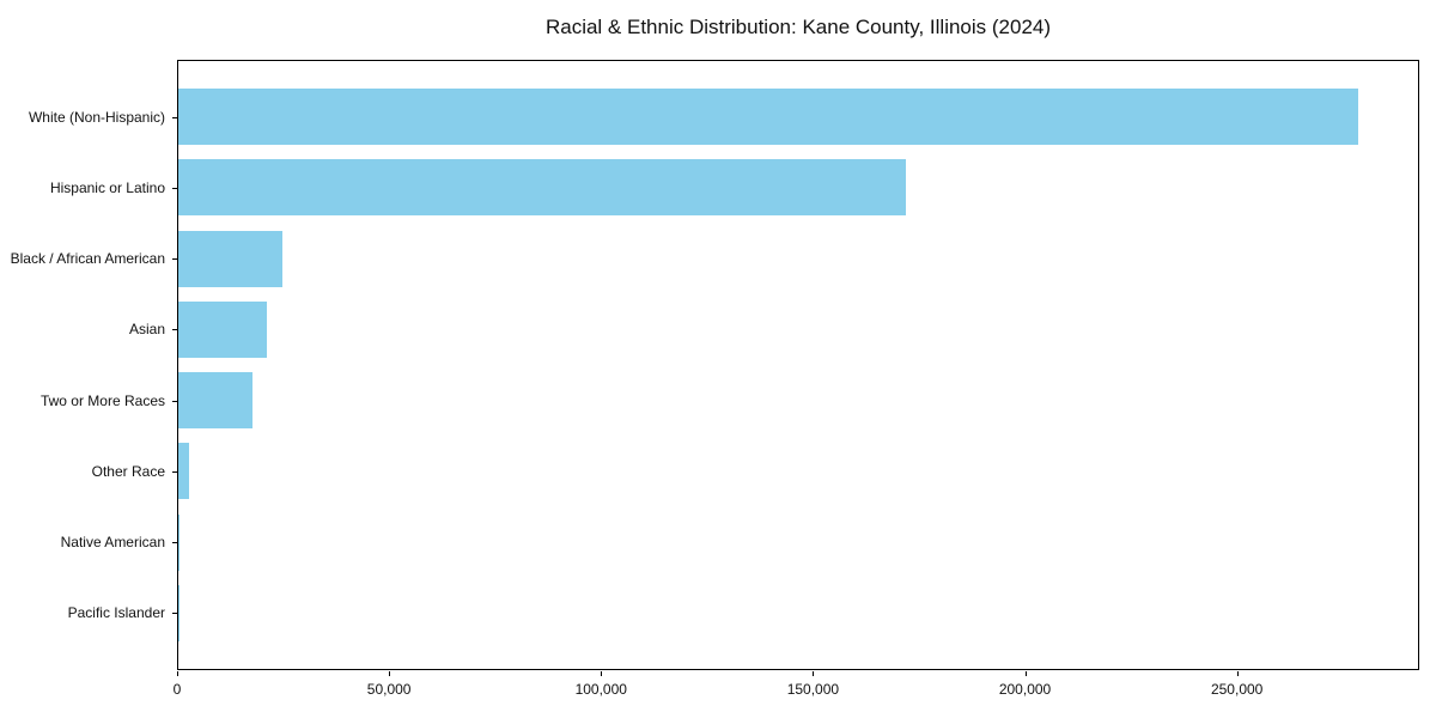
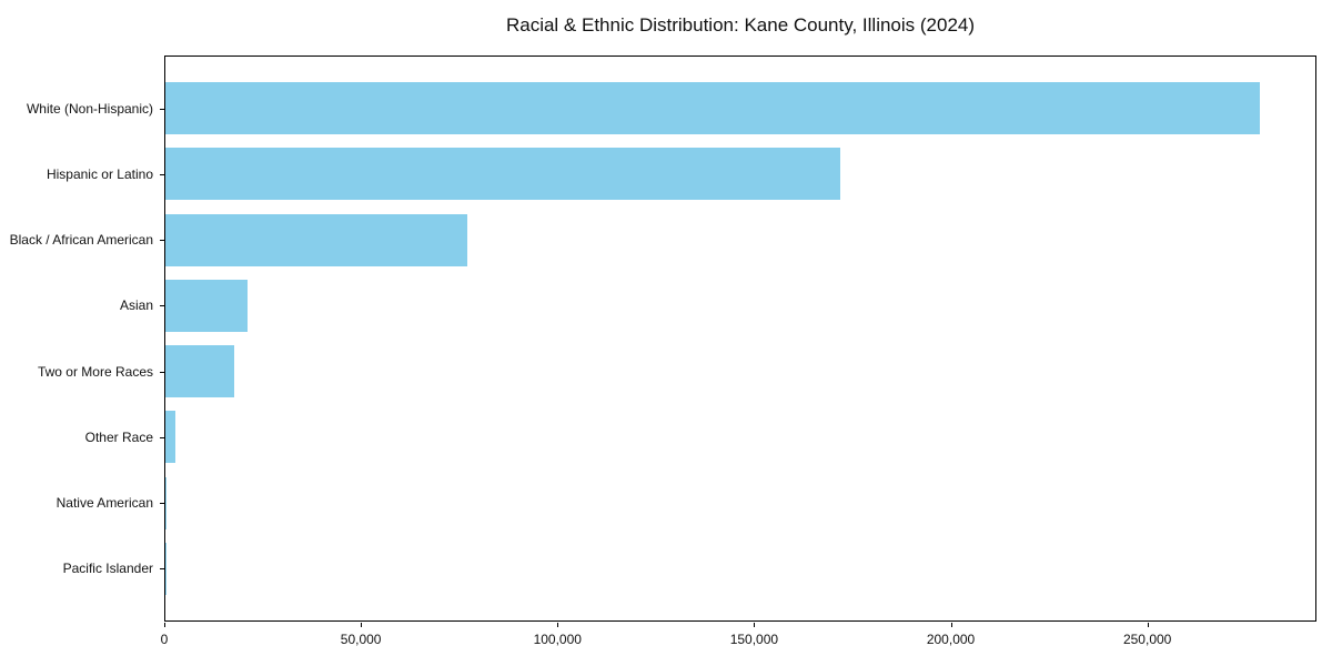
Black / African American: 25000 -> 77000
